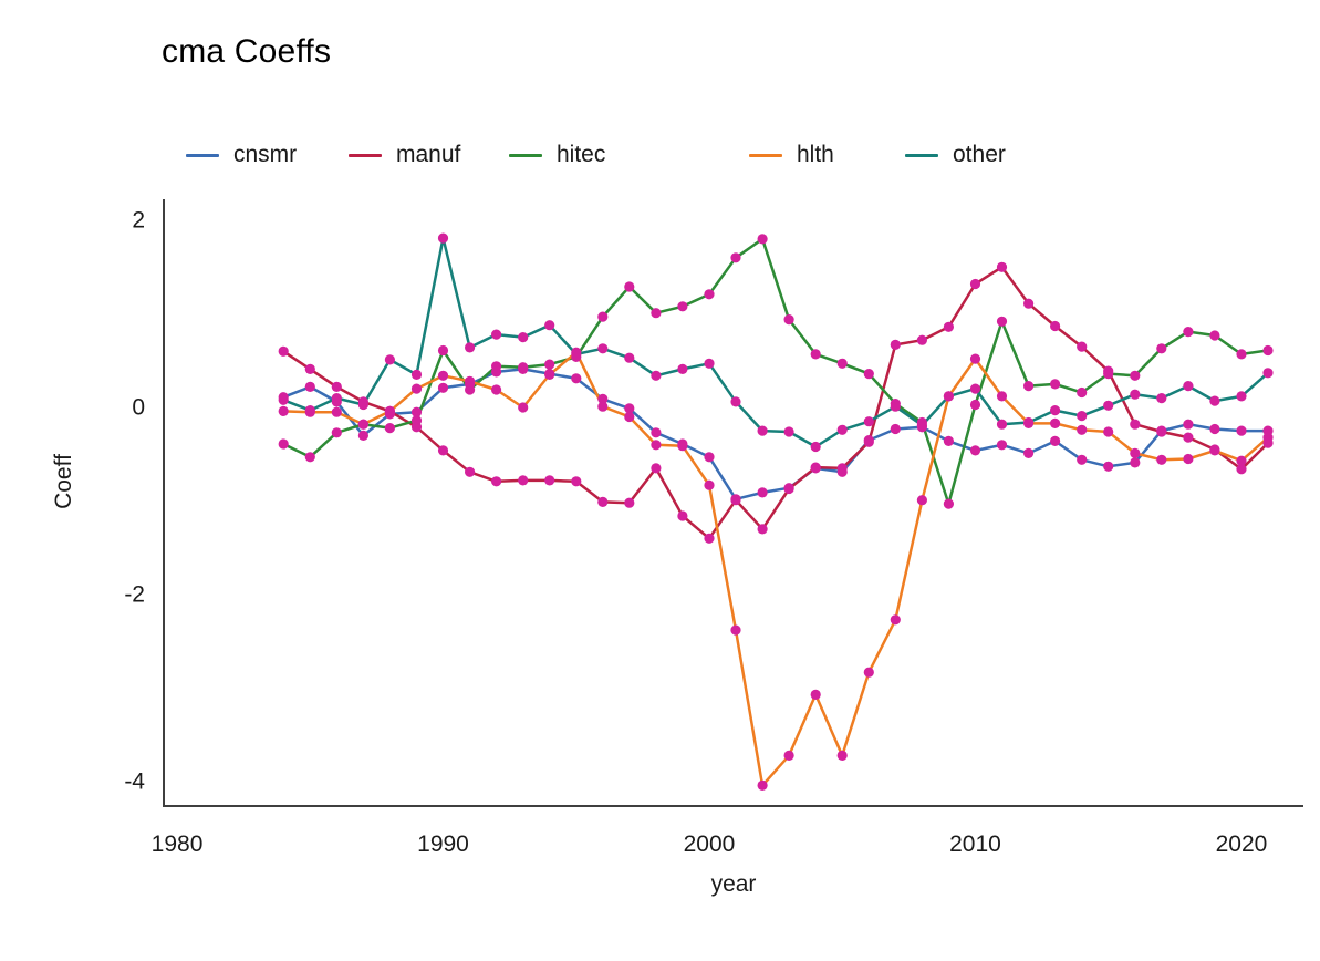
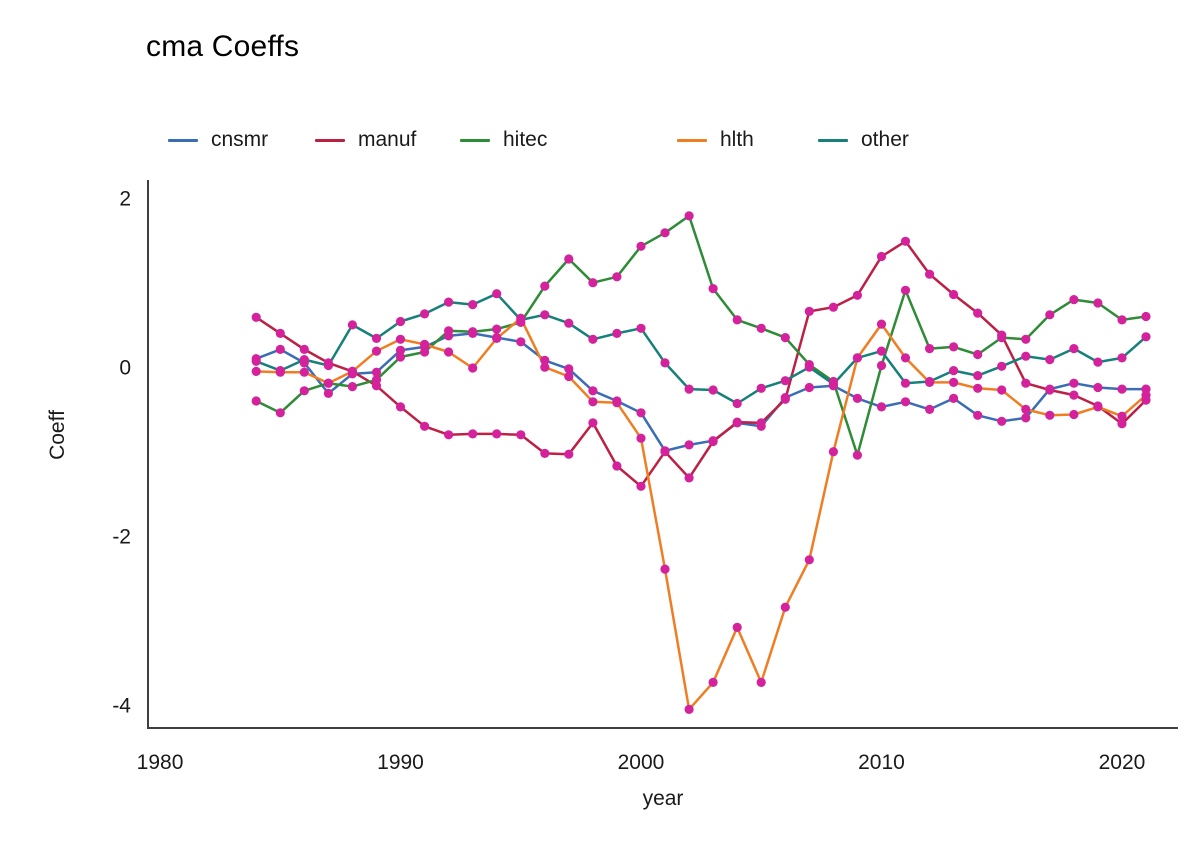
hitec/1990: 0.6 -> 0.1
other/1990: 1.8 -> 0.5
hitec/2000: 1.2 -> 1.4
